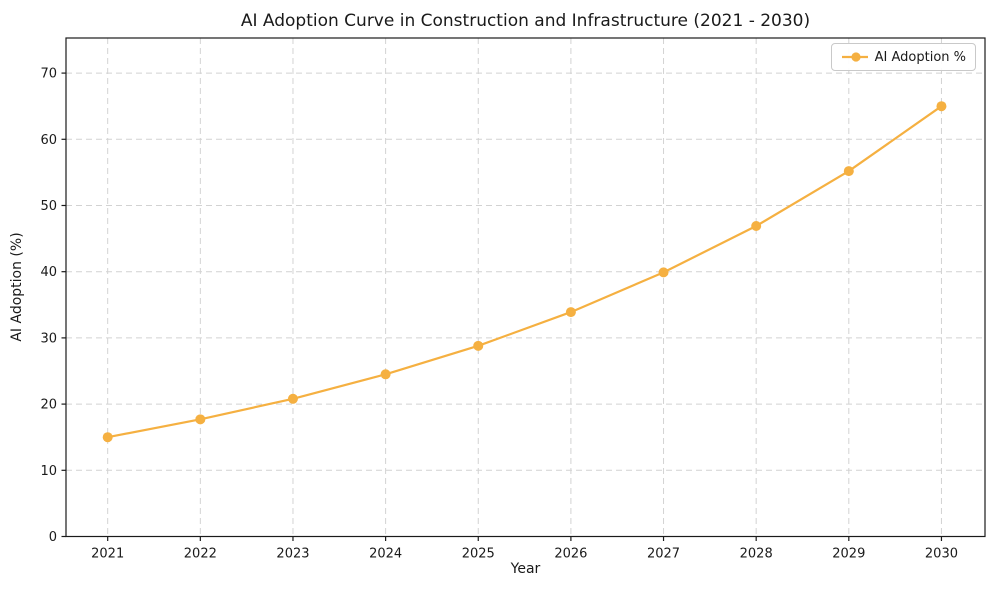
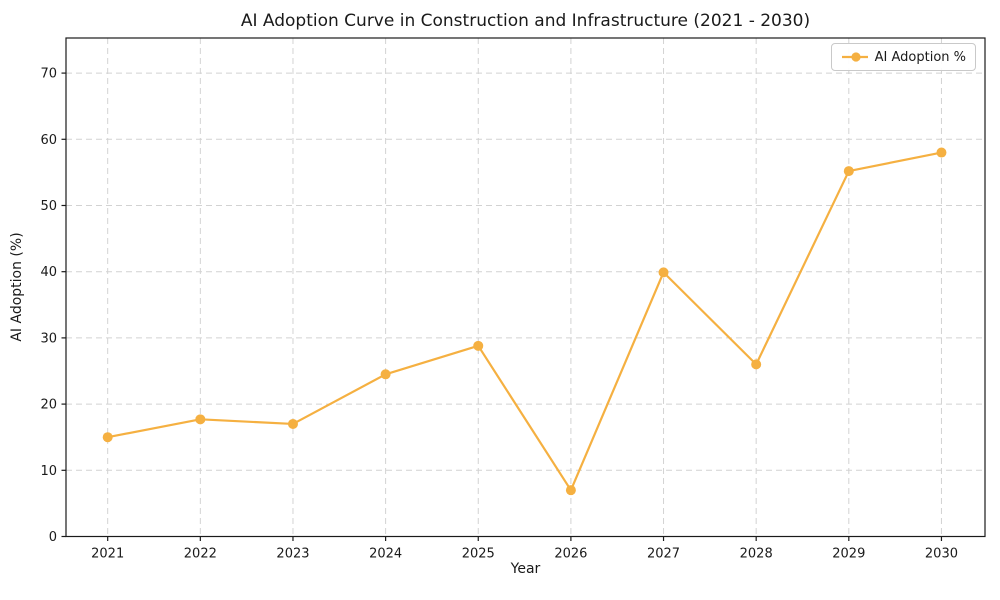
2023: 21 -> 17
2026: 34 -> 7
2028: 47 -> 26
2030: 65 -> 58
